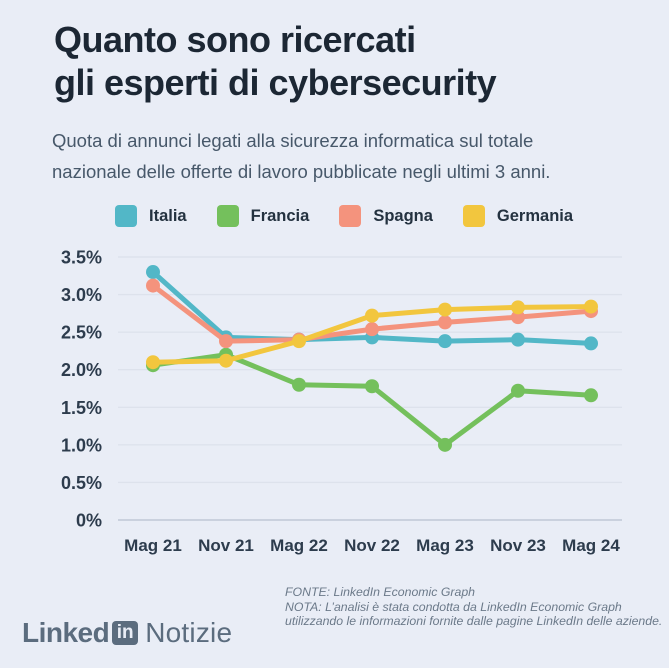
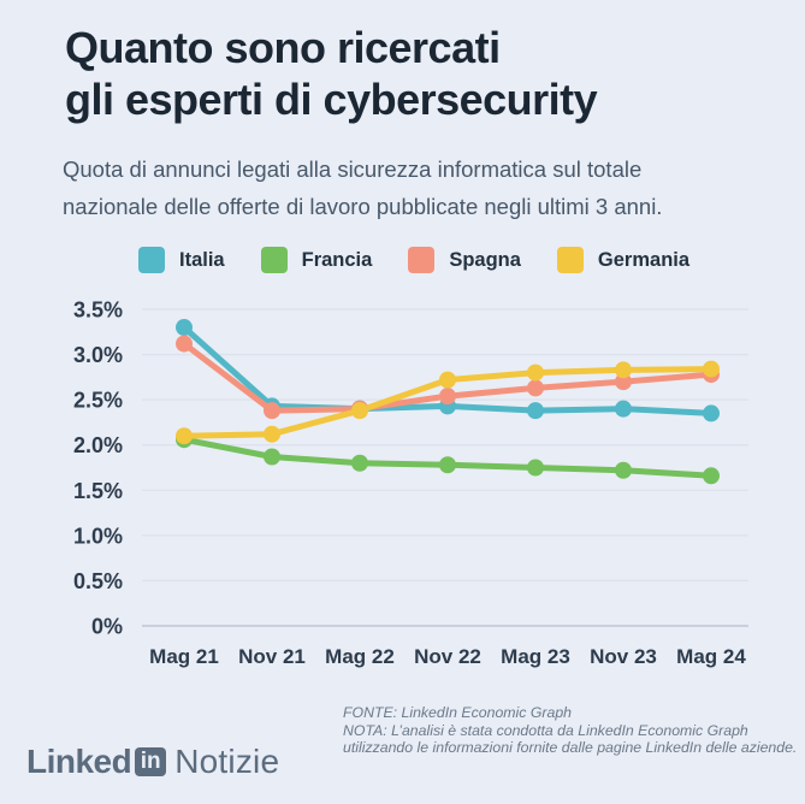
Francia/Nov 21: 2.2% -> 1.9%
Francia/Mag 23: 1.0% -> 1.8%
